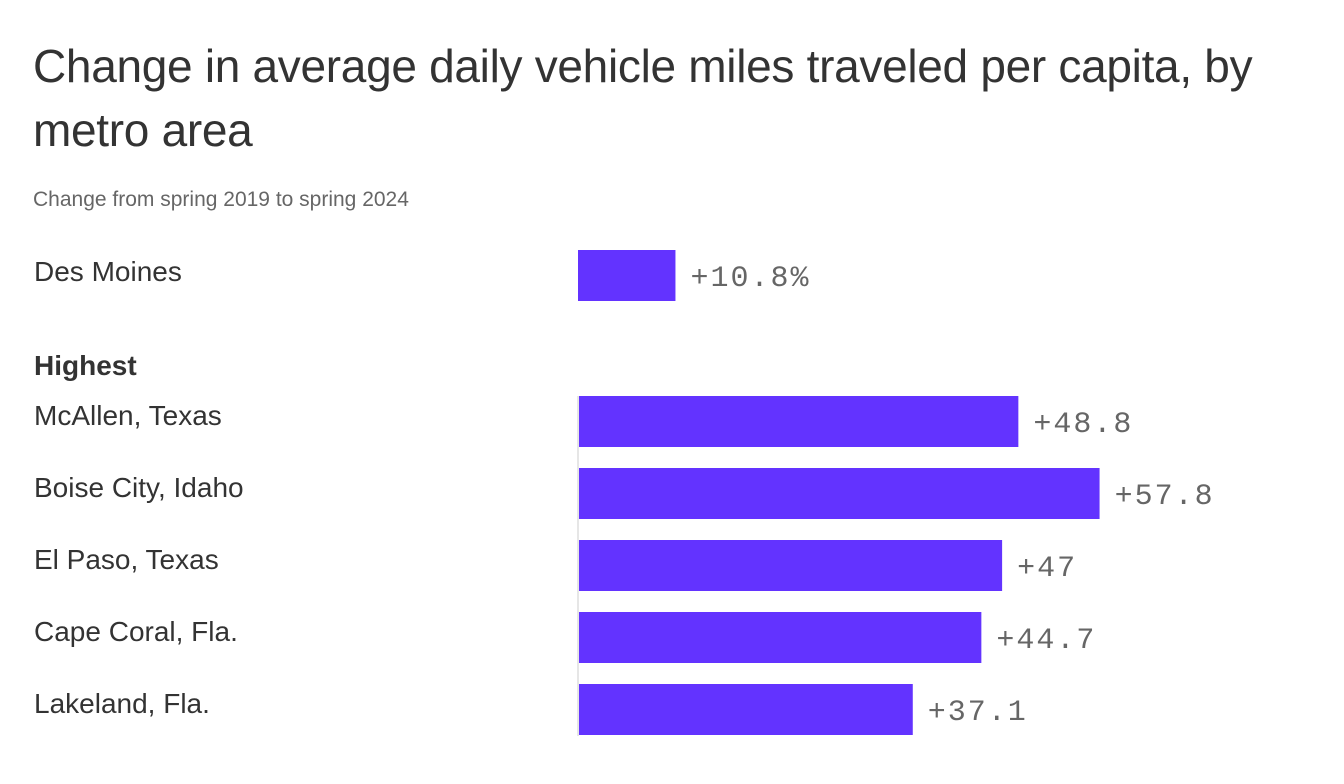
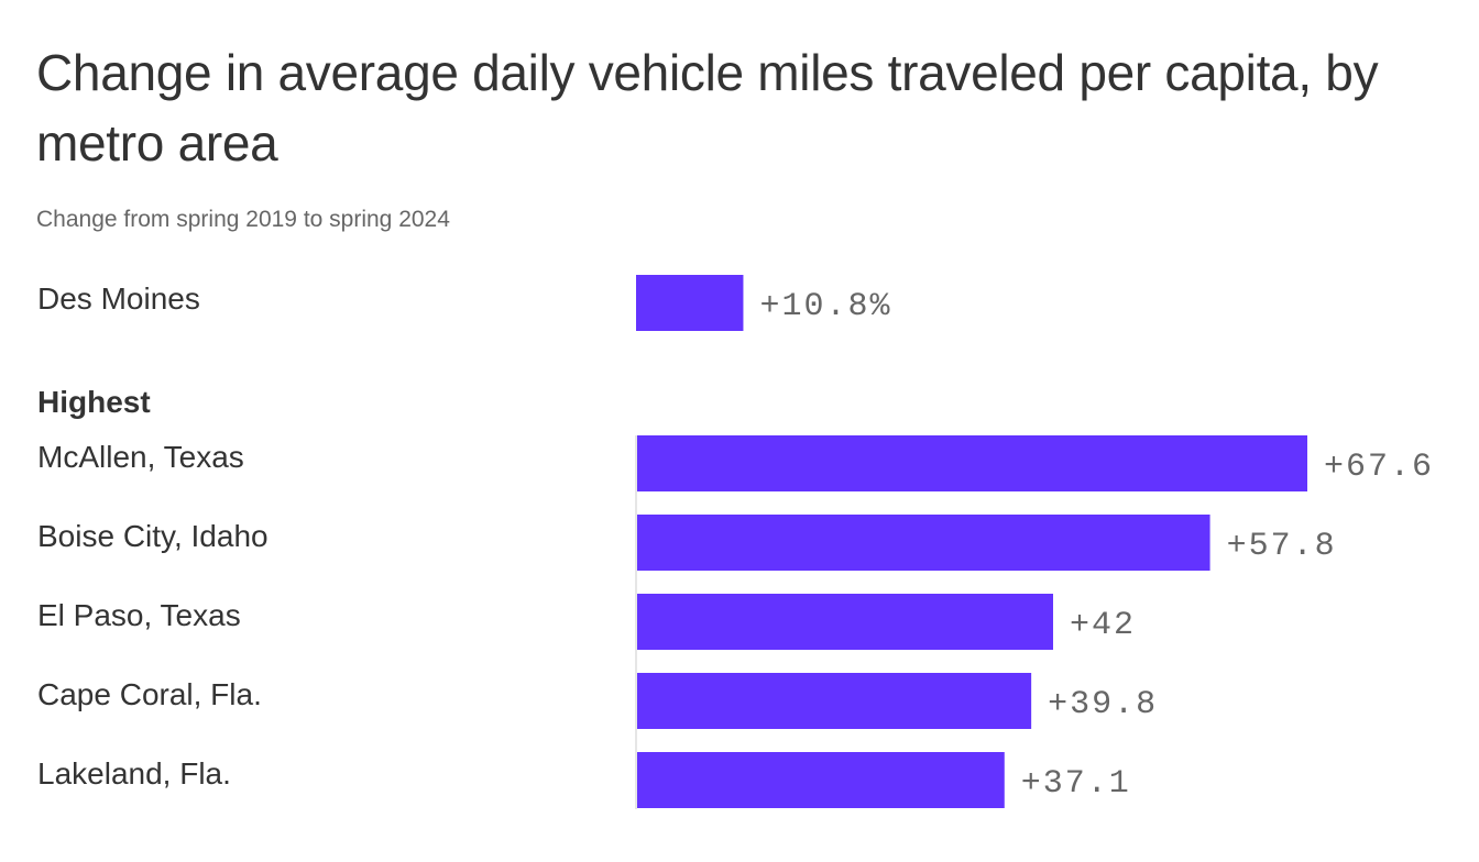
McAllen, Texas: +48.8 -> +67.6
El Paso, Texas: +47 -> +42
Cape Coral, Fla.: +44.7 -> +39.8
